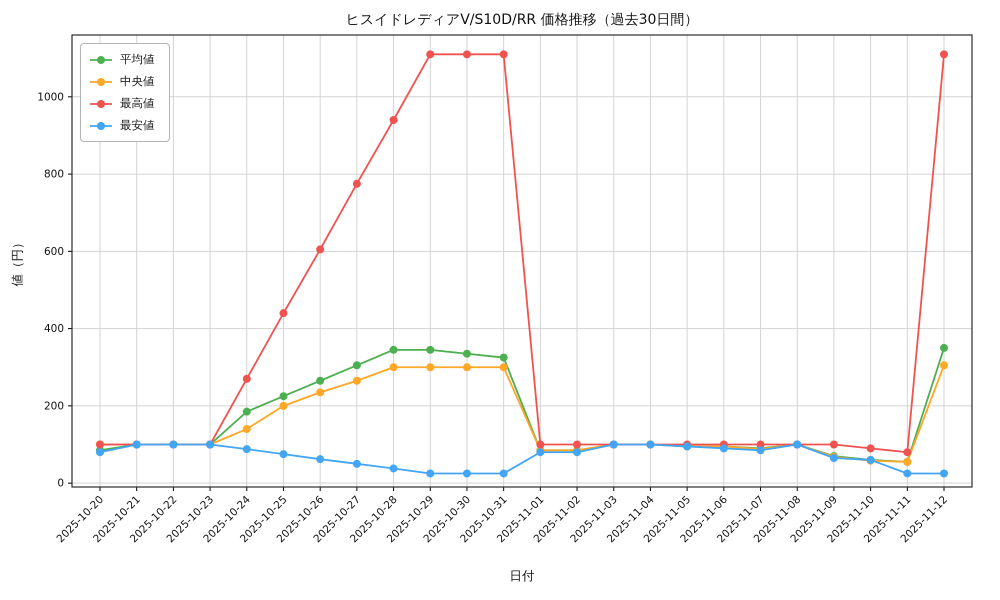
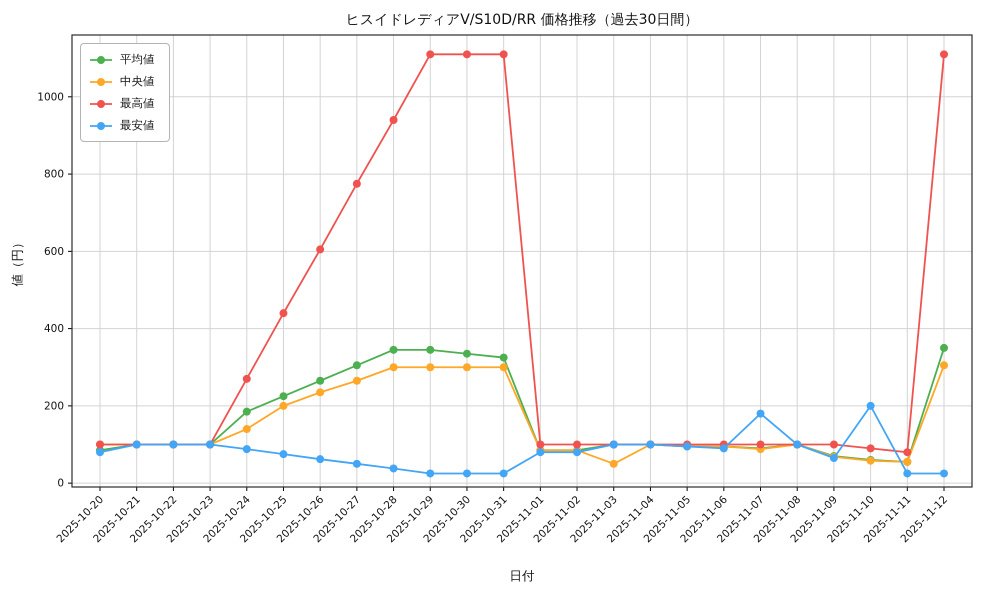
中央値/2025-11-03: 100 -> 50
最安値/2025-11-07: 80 -> 180
最安値/2025-11-10: 60 -> 200
